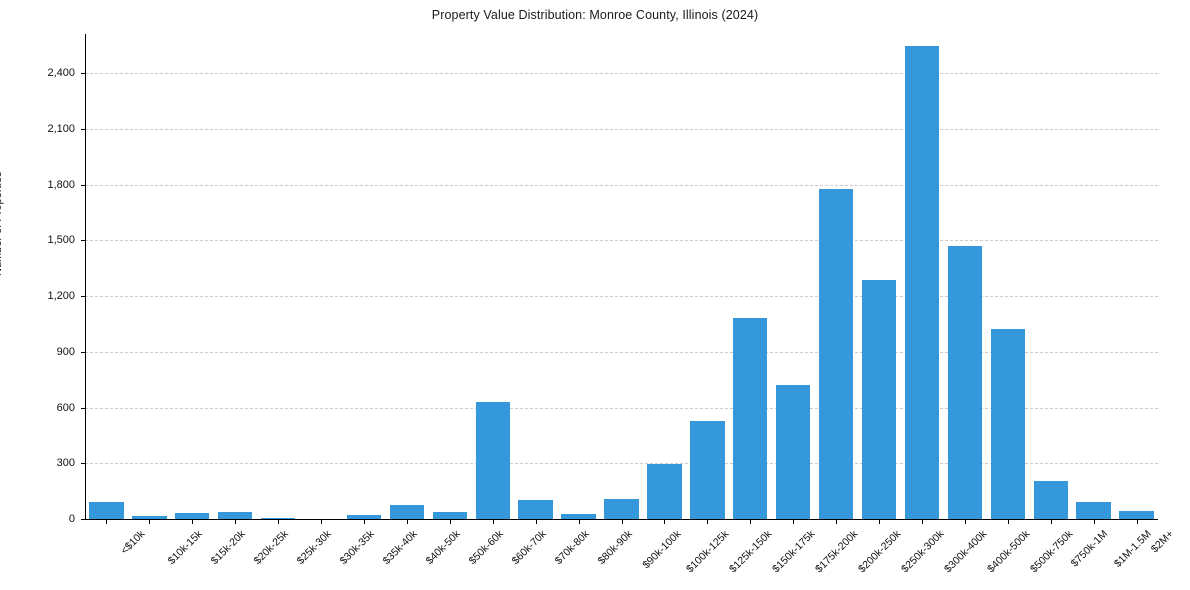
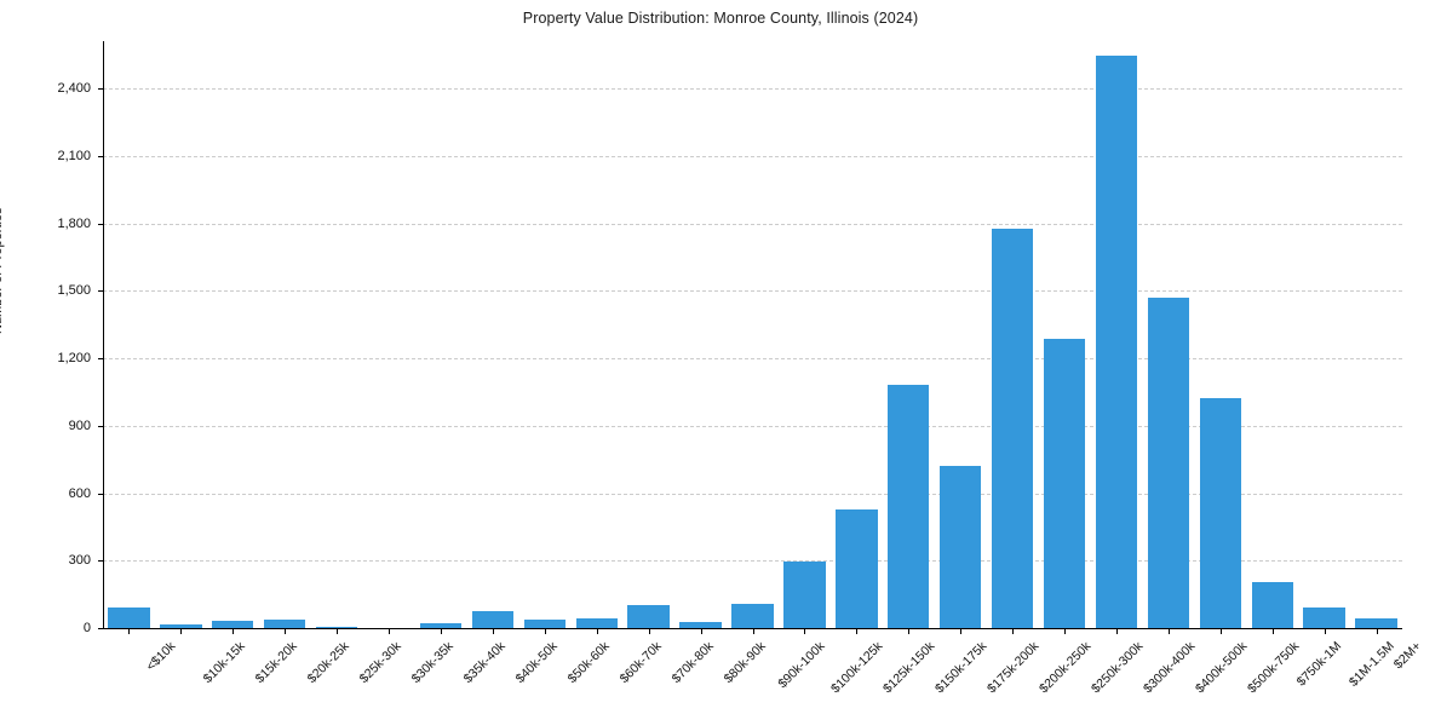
$60k-70k: 630 -> 40
